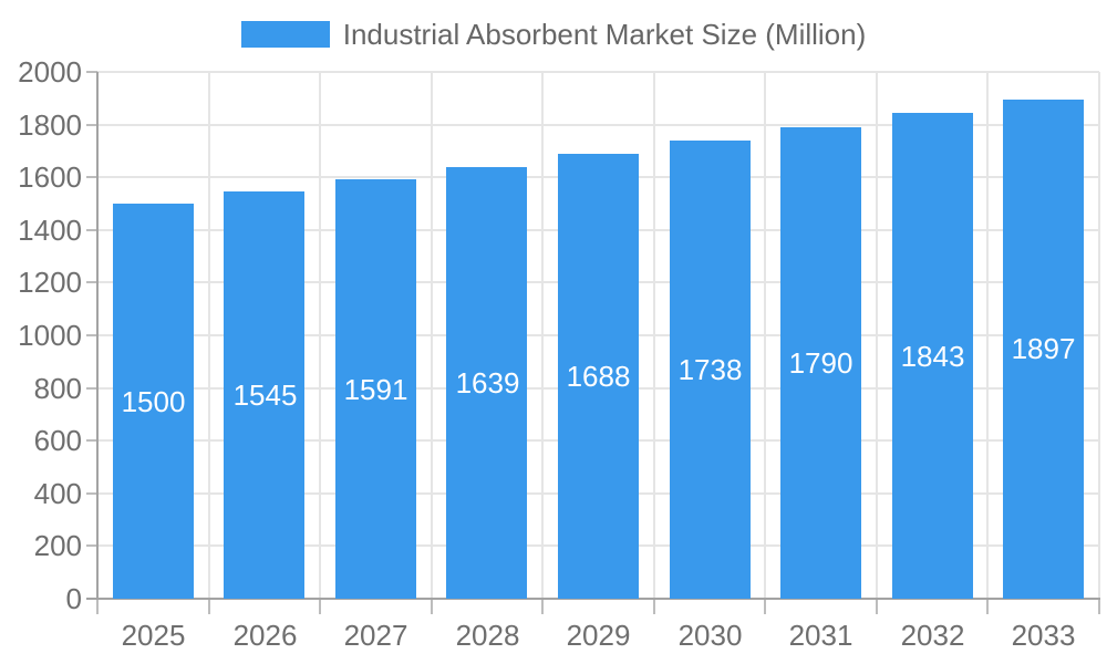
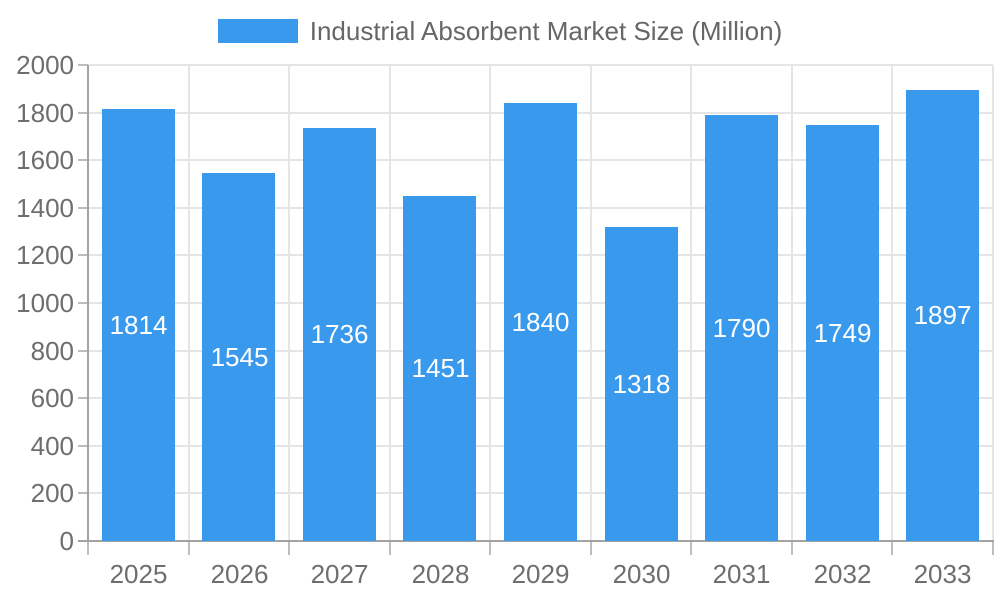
2025: 1500 -> 1814
2027: 1591 -> 1736
2028: 1639 -> 1451
2029: 1688 -> 1840
2030: 1738 -> 1318
2032: 1843 -> 1749
